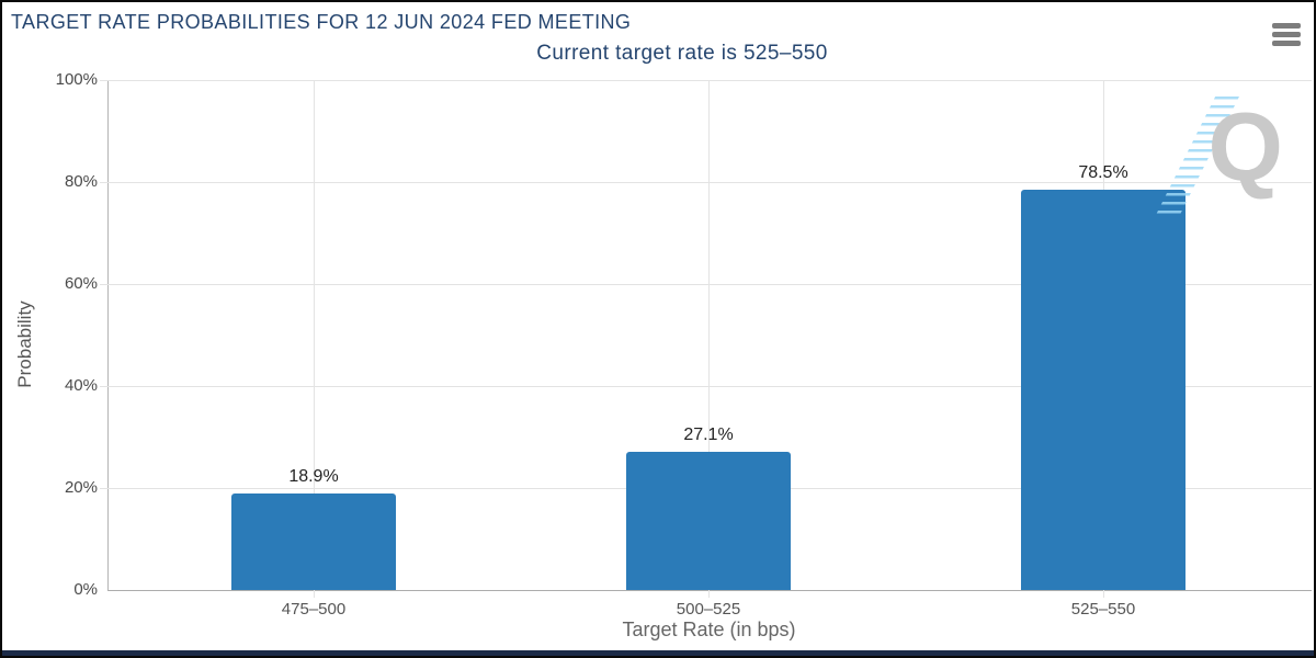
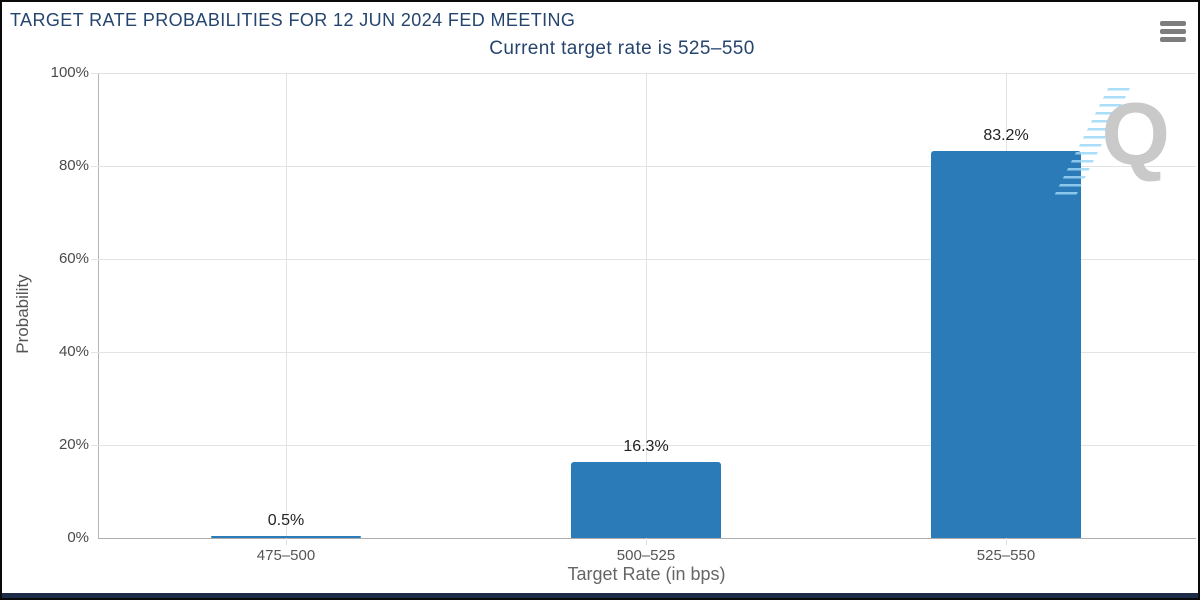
475–500: 18.9% -> 0.5%
500–525: 27.1% -> 16.3%
525–550: 78.5% -> 83.2%
